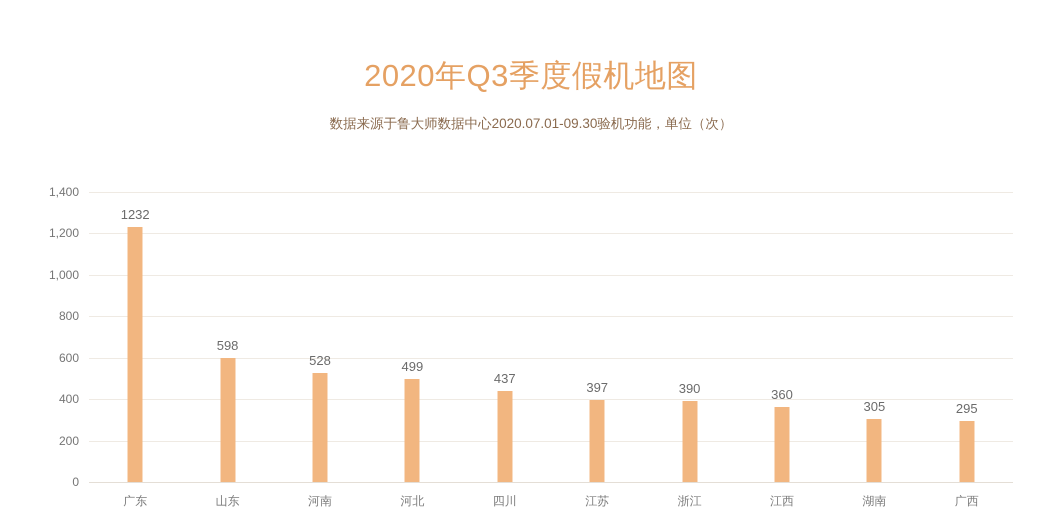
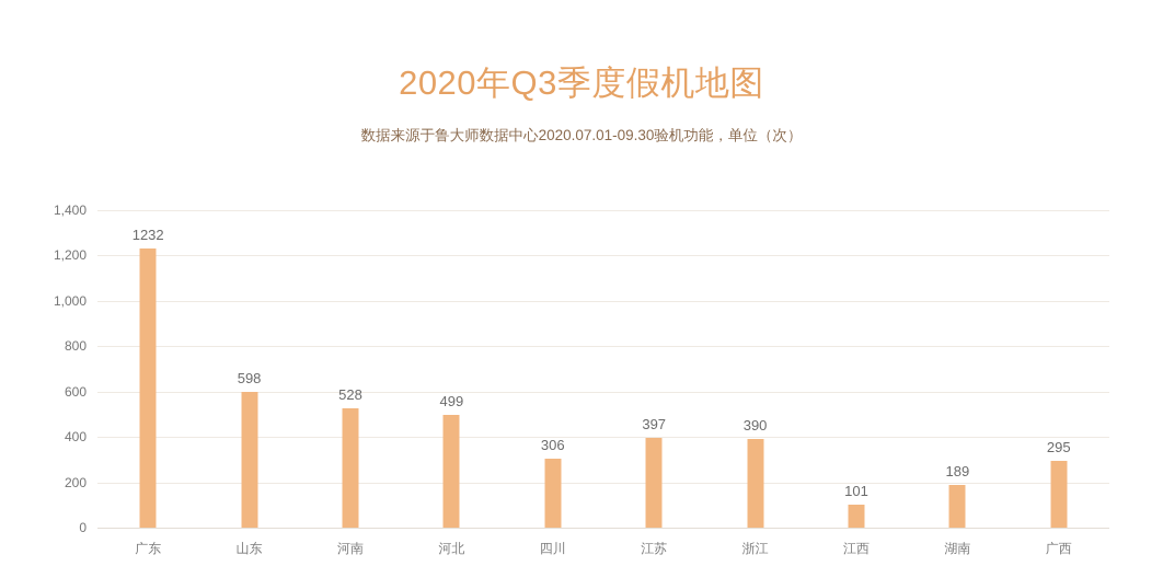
四川: 437 -> 306
江西: 360 -> 101
湖南: 305 -> 189
